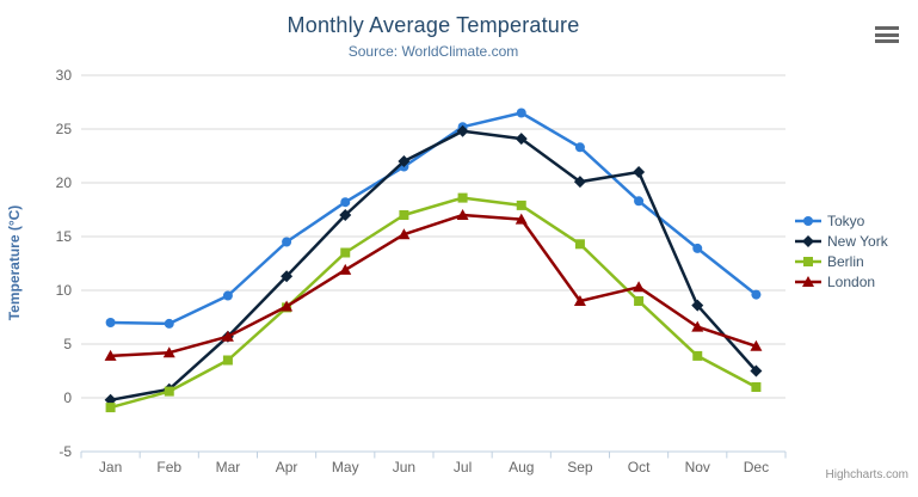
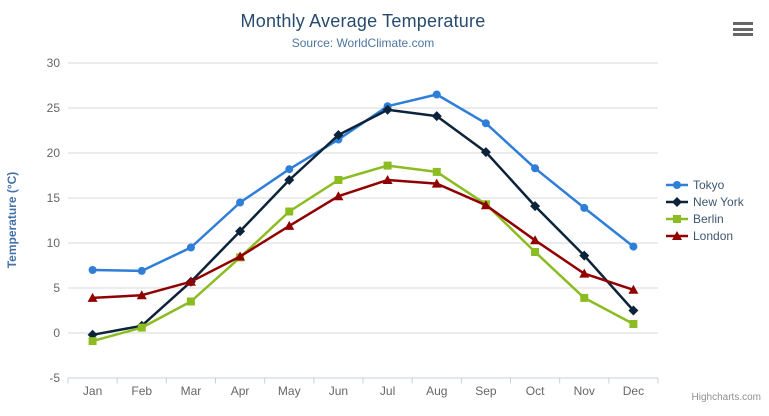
London/Sep: 9 -> 14
New York/Oct: 21 -> 14
